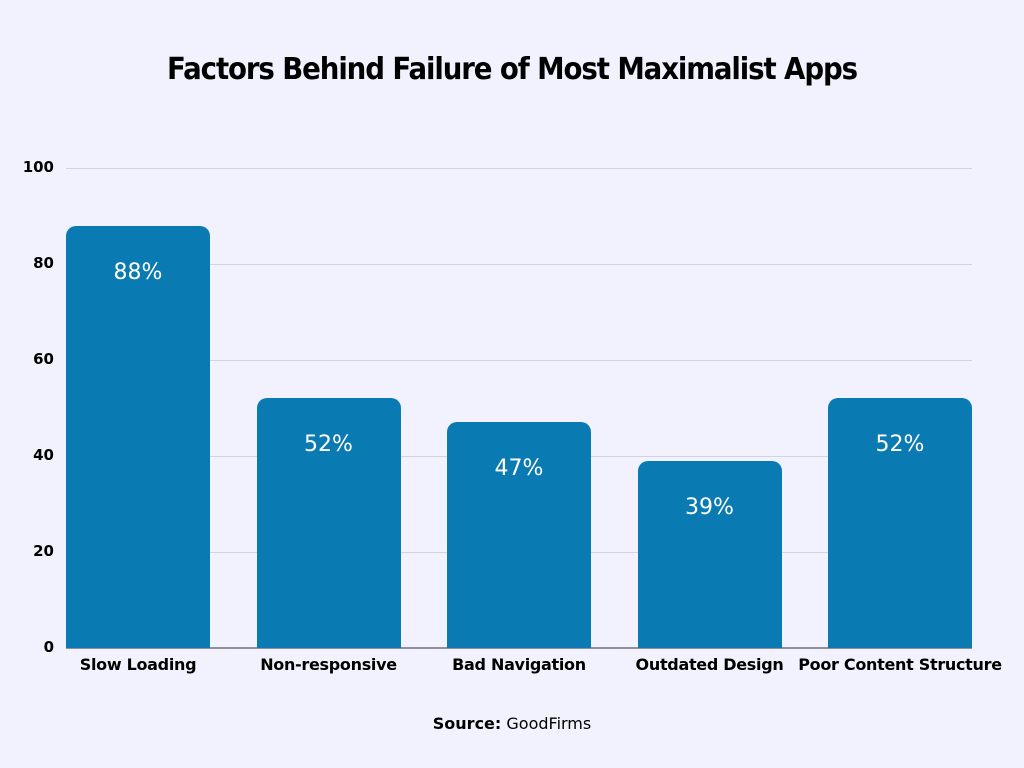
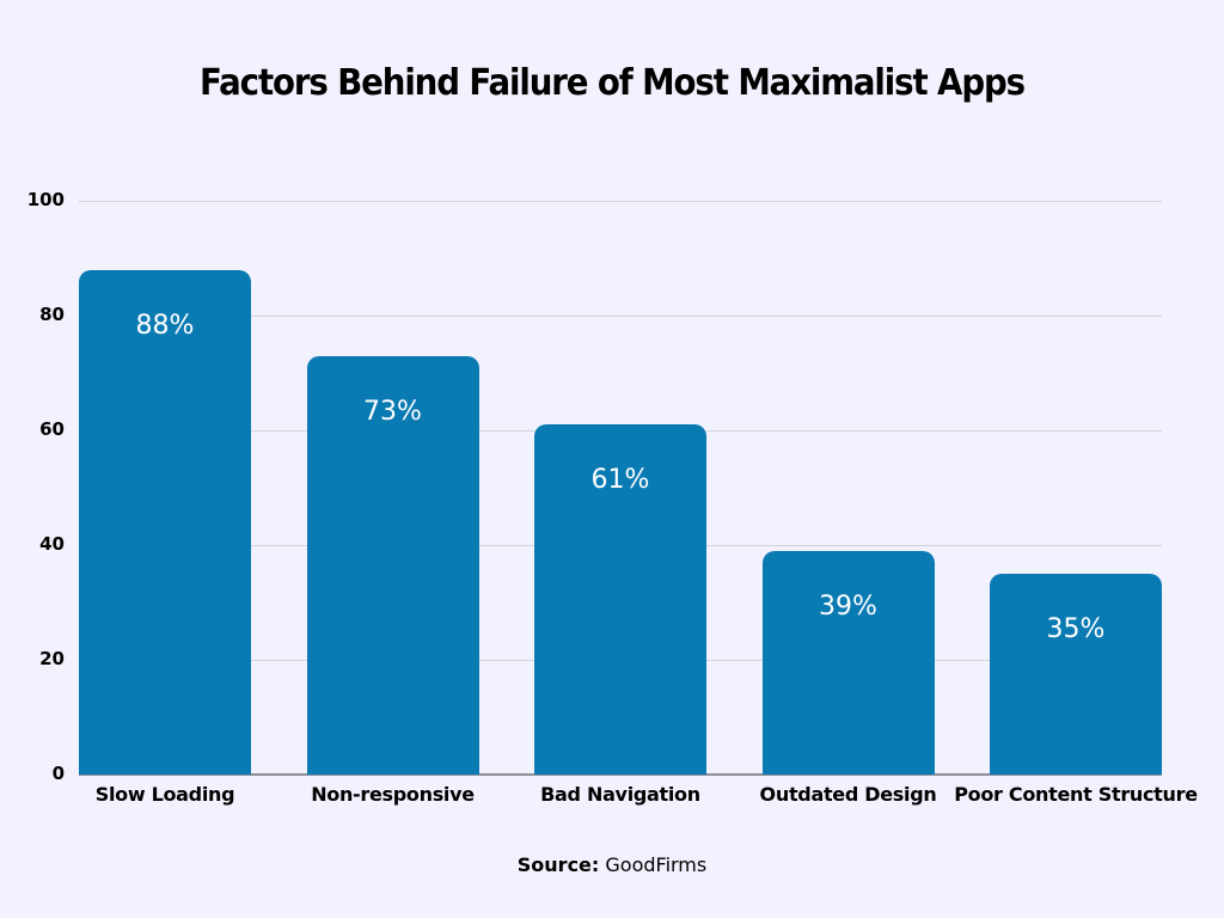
Non-responsive: 52% -> 73%
Bad Navigation: 47% -> 61%
Poor Content Structure: 52% -> 35%
